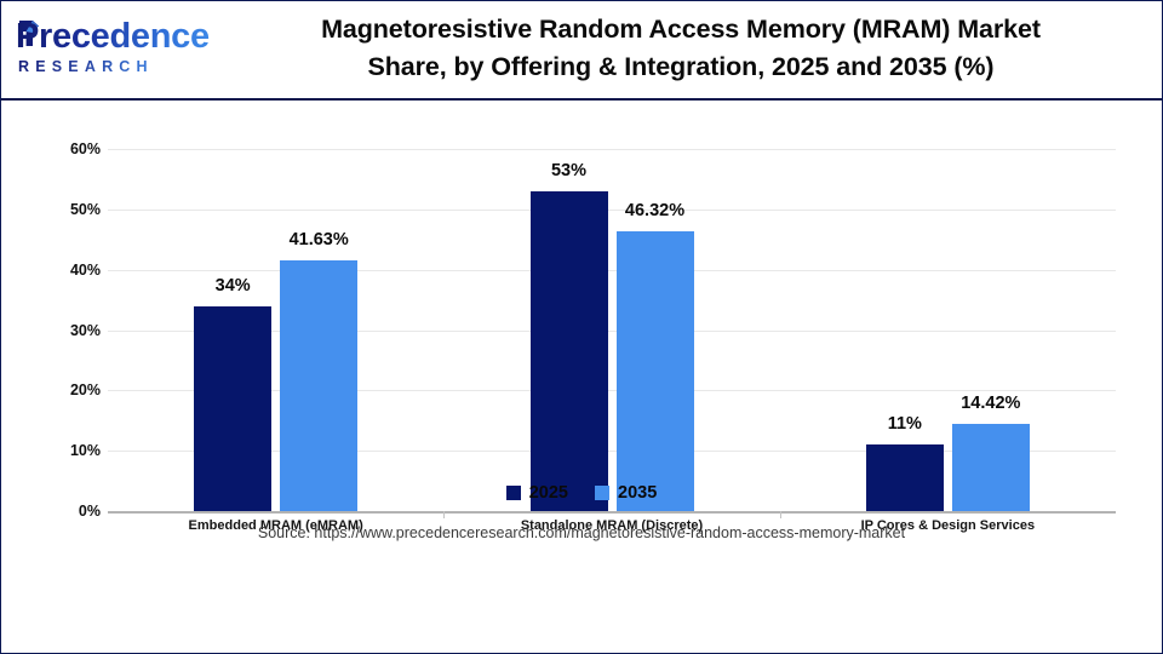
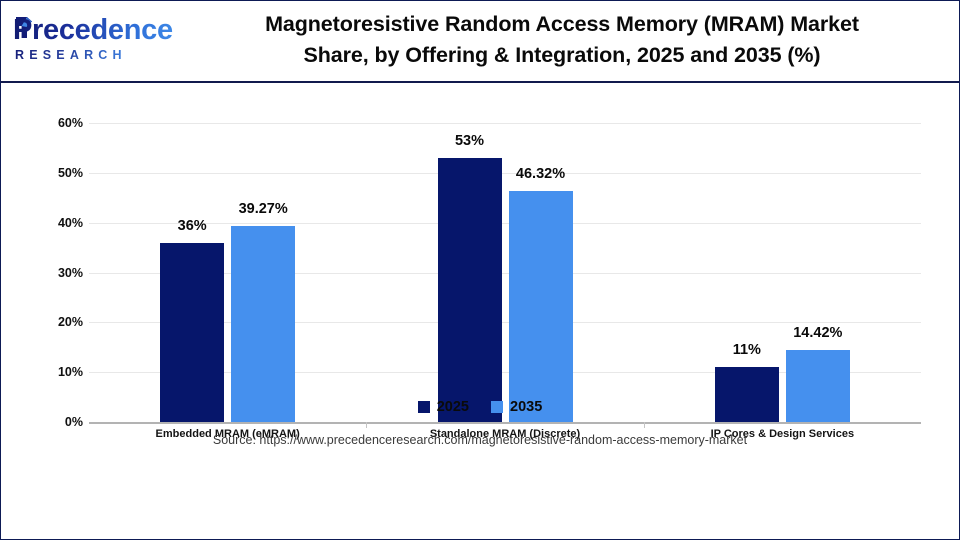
2025/Embedded MRAM (eMRAM): 34% -> 36%
2035/Embedded MRAM (eMRAM): 41.63% -> 39.27%
